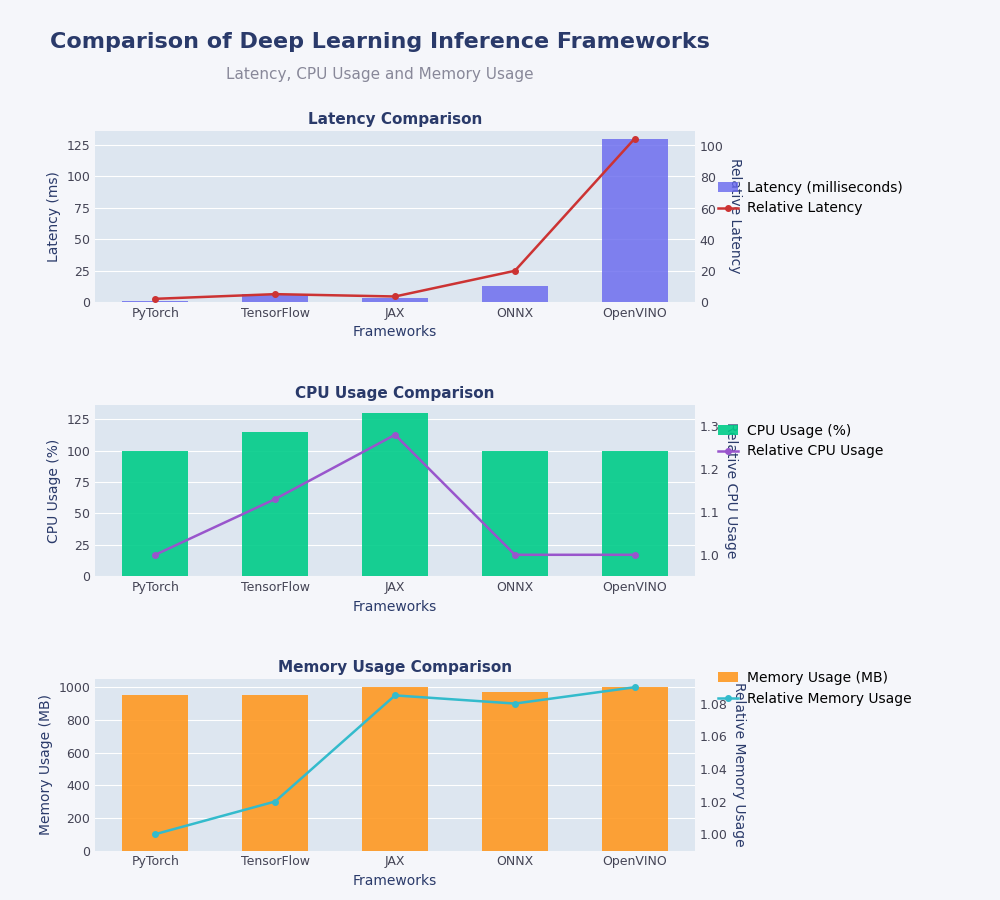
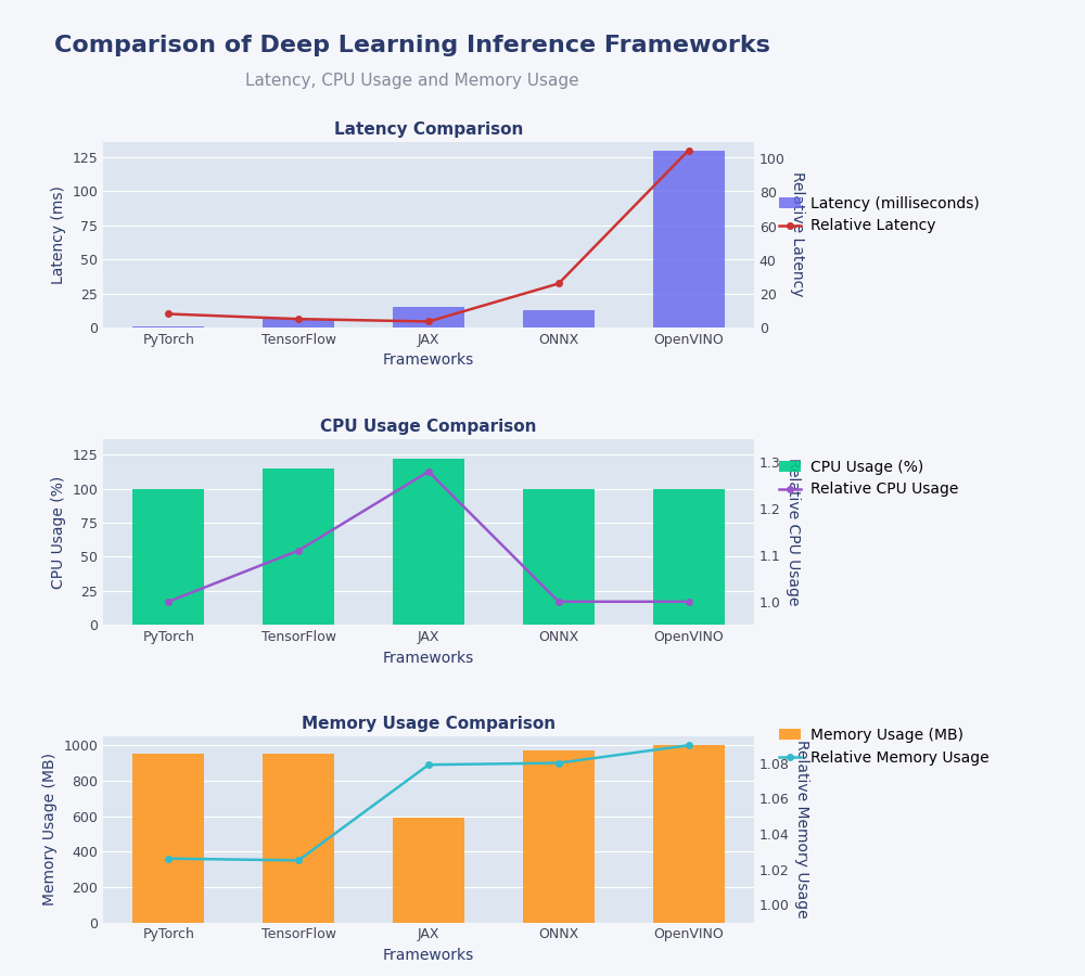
Latency Comparison/Relative Latency/PyTorch: 2 -> 8
Latency Comparison/Latency (milliseconds)/JAX: 4 -> 15
Latency Comparison/Relative Latency/ONNX: 20 -> 26
CPU Usage Comparison/Relative CPU Usage/TensorFlow: 1.13 -> 1.11
CPU Usage Comparison/CPU Usage (%)/JAX: 130 -> 122
Memory Usage Comparison/Relative Memory Usage/PyTorch: 1.000 -> 1.026
Memory Usage Comparison/Relative Memory Usage/TensorFlow: 1.020 -> 1.025
Memory Usage Comparison/Memory Usage (MB)/JAX: 1000 -> 590
Memory Usage Comparison/Relative Memory Usage/JAX: 1.085 -> 1.079
